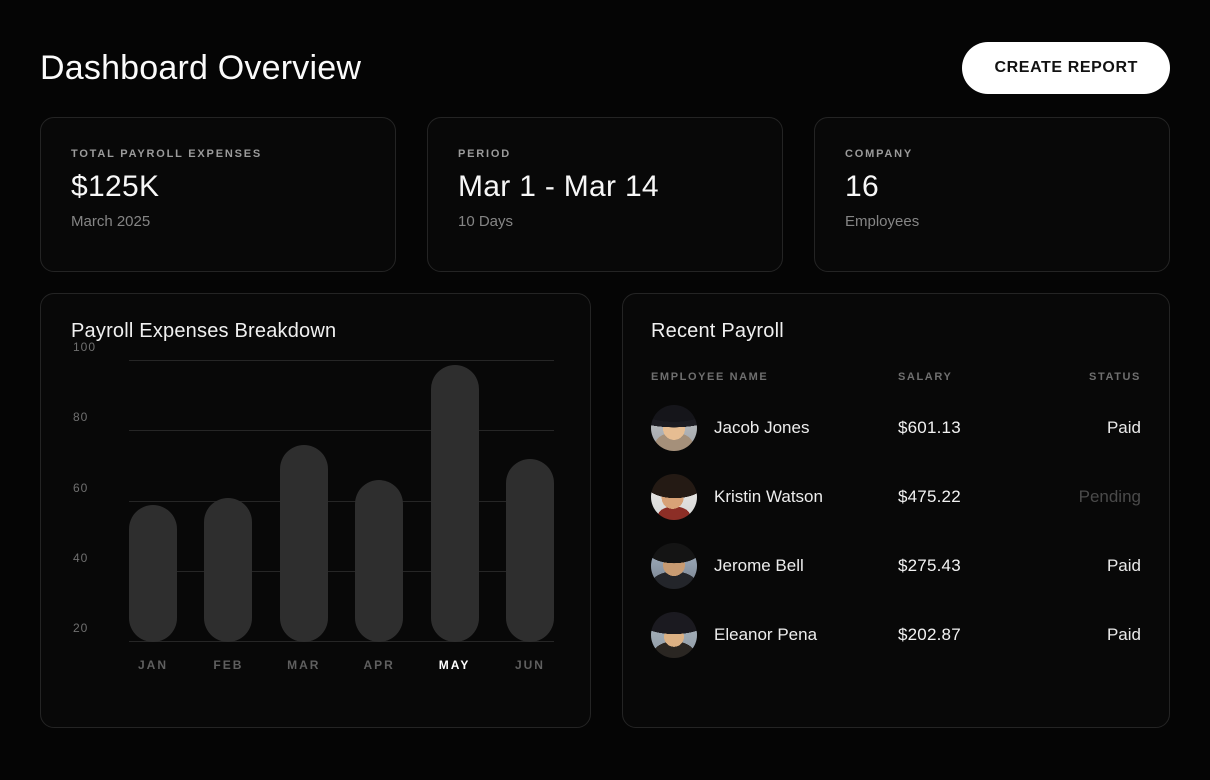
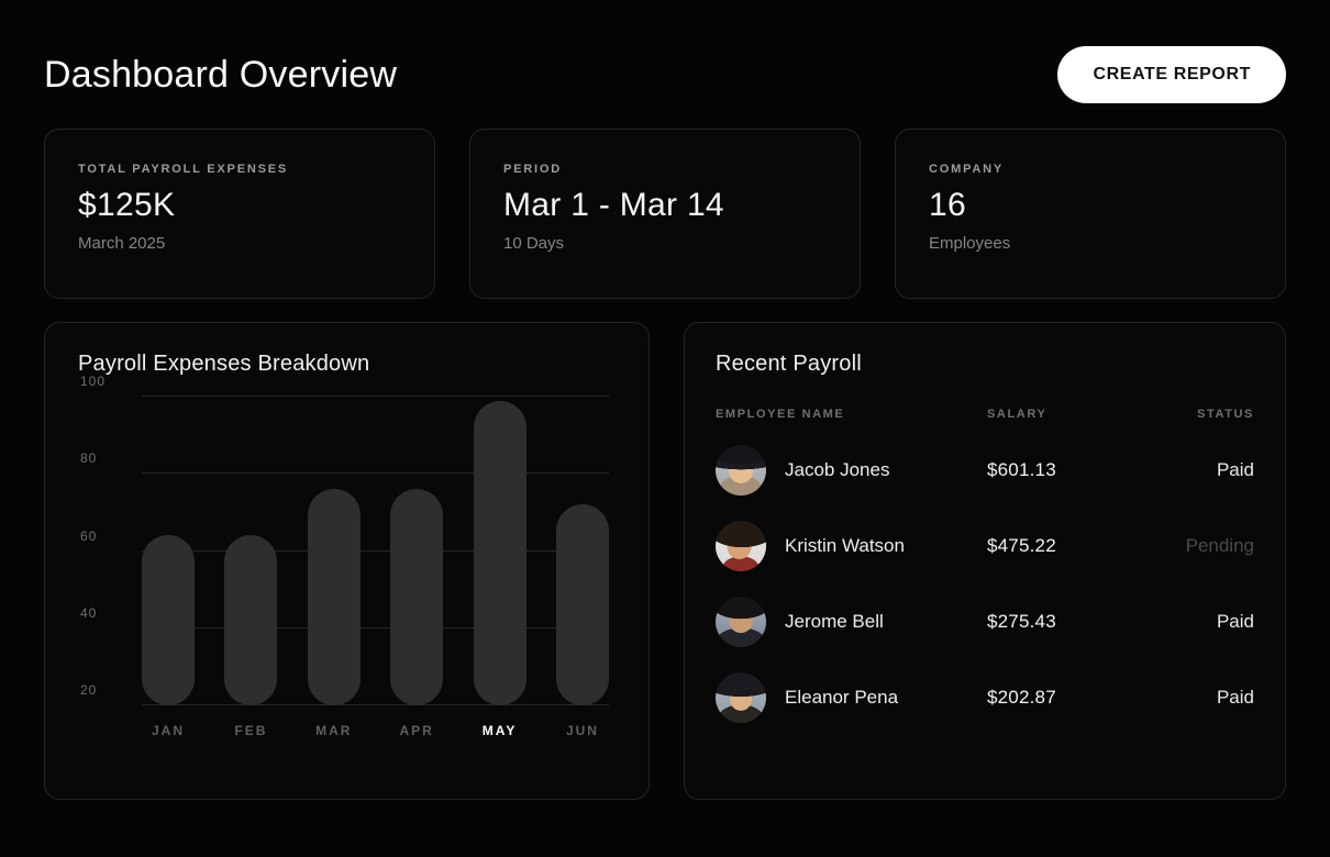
JAN: 59 -> 64
FEB: 61 -> 64
APR: 66 -> 76
